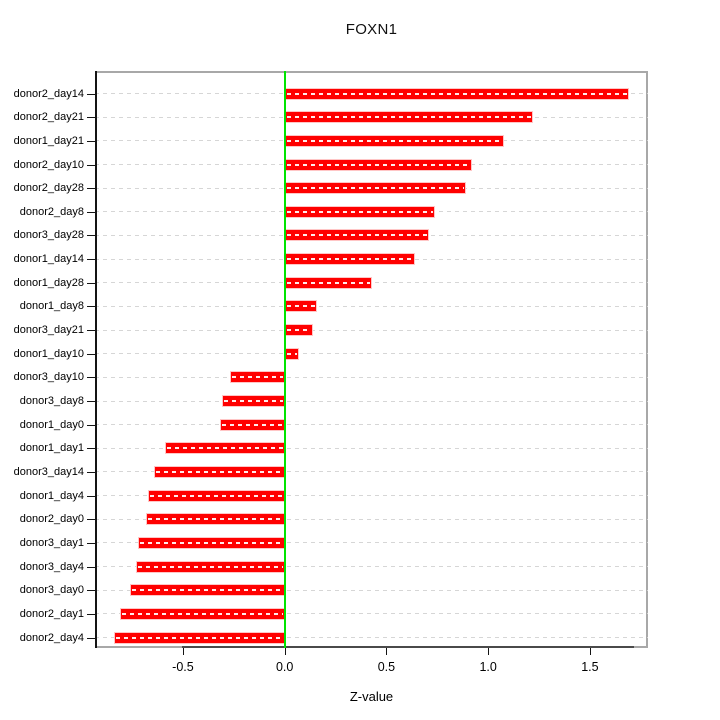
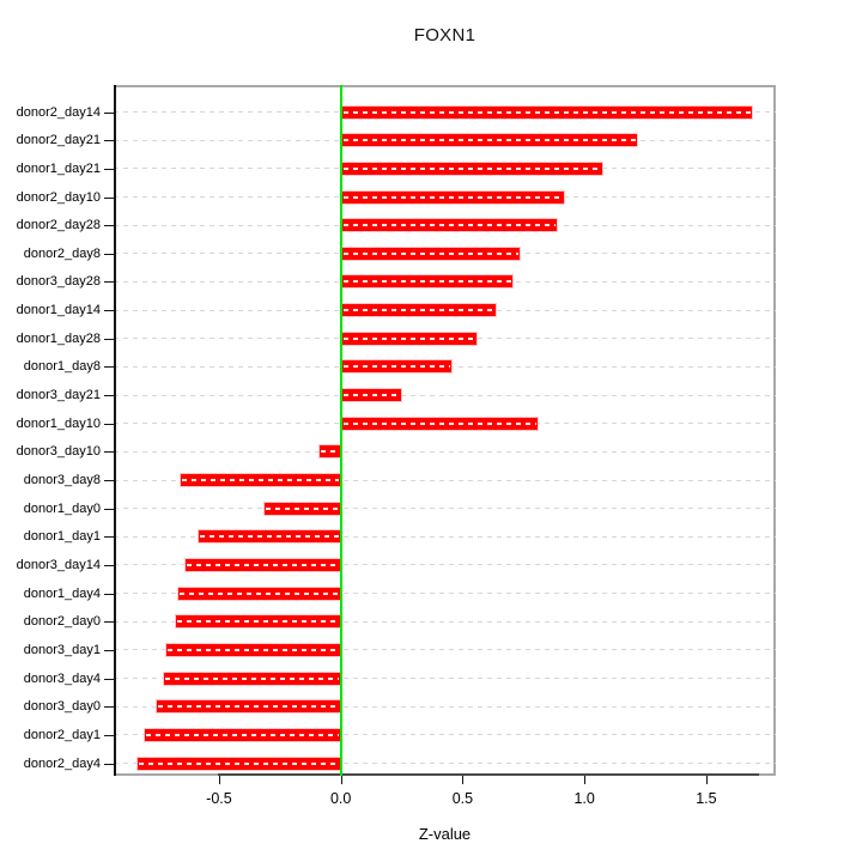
donor1_day28: 0.43 -> 0.56
donor1_day8: 0.16 -> 0.46
donor3_day21: 0.14 -> 0.25
donor1_day10: 0.07 -> 0.81
donor3_day10: -0.27 -> -0.09
donor3_day8: -0.31 -> -0.66
